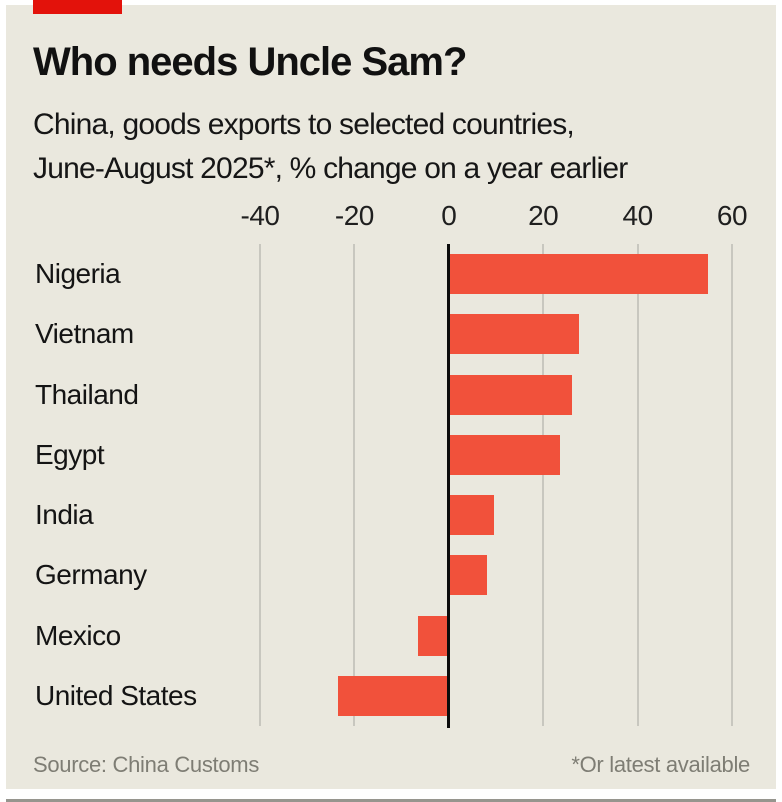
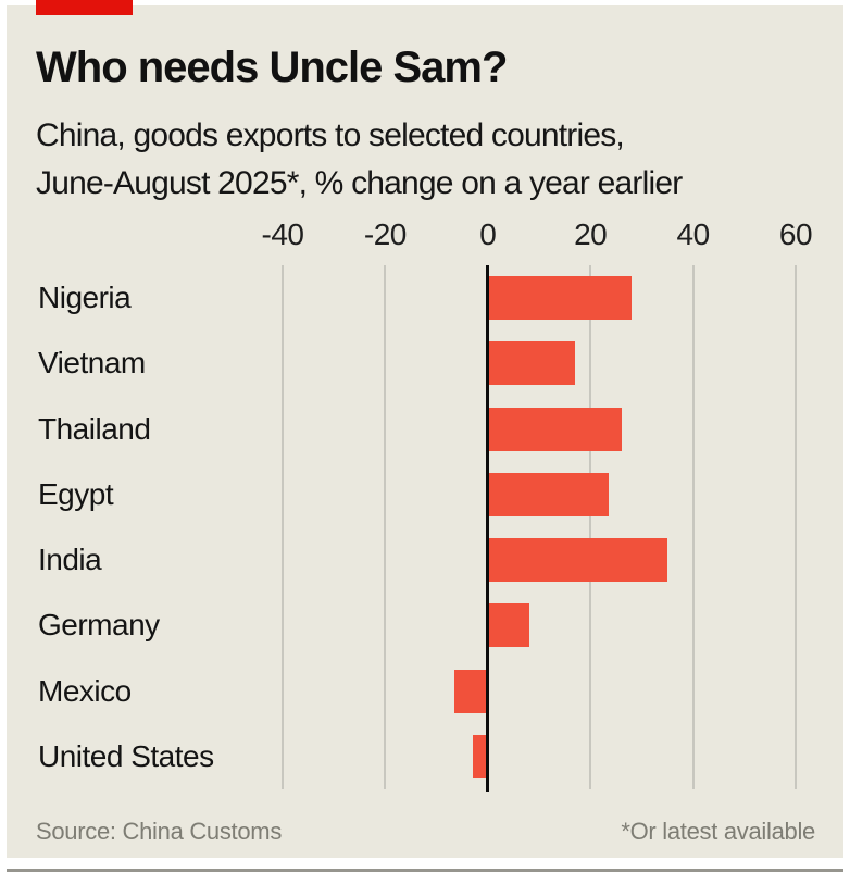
Nigeria: 55 -> 28
Vietnam: 28 -> 17
India: 10 -> 35
United States: -24 -> -3
